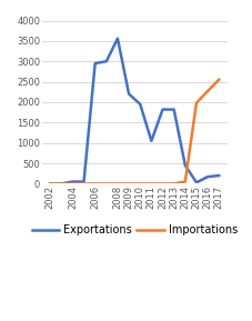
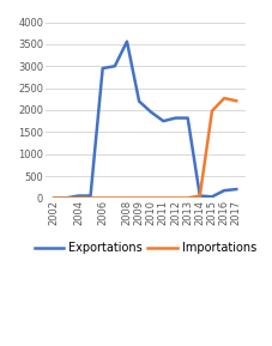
Exportations/2011: 1050 -> 1750
Exportations/2014: 450 -> 50
Importations/2017: 2550 -> 2210
